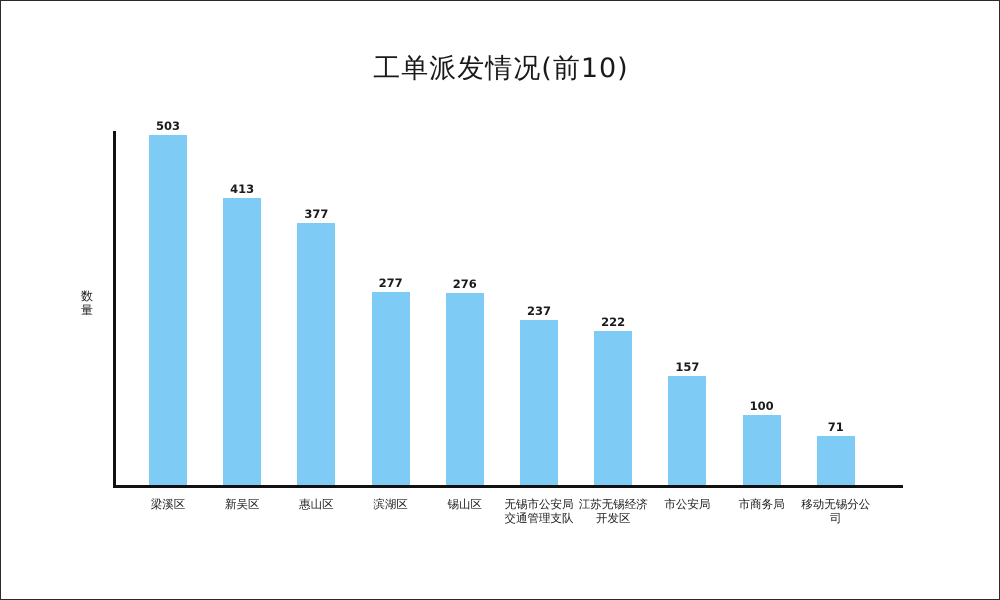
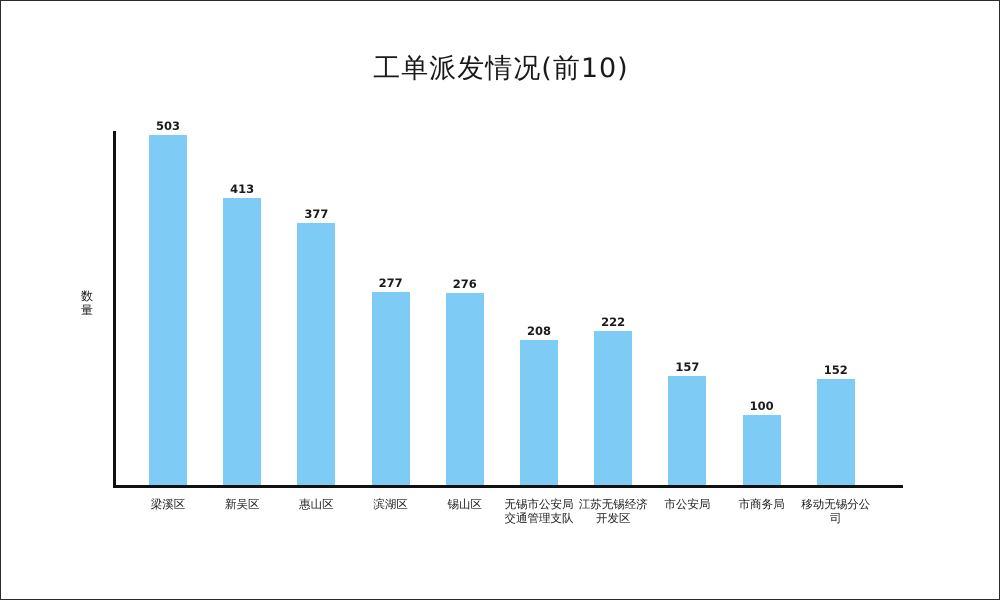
无锡市公安局交通管理支队: 237 -> 208
移动无锡分公司: 71 -> 152
